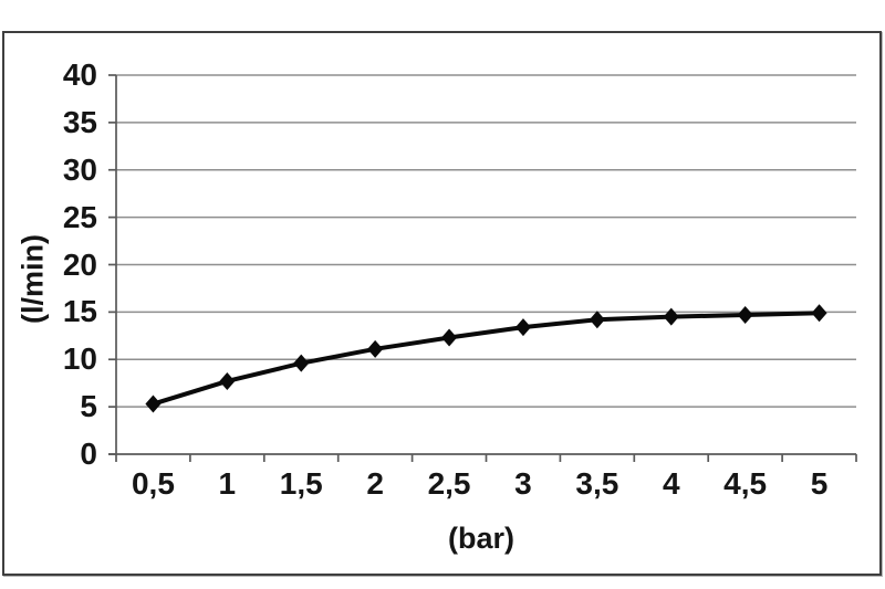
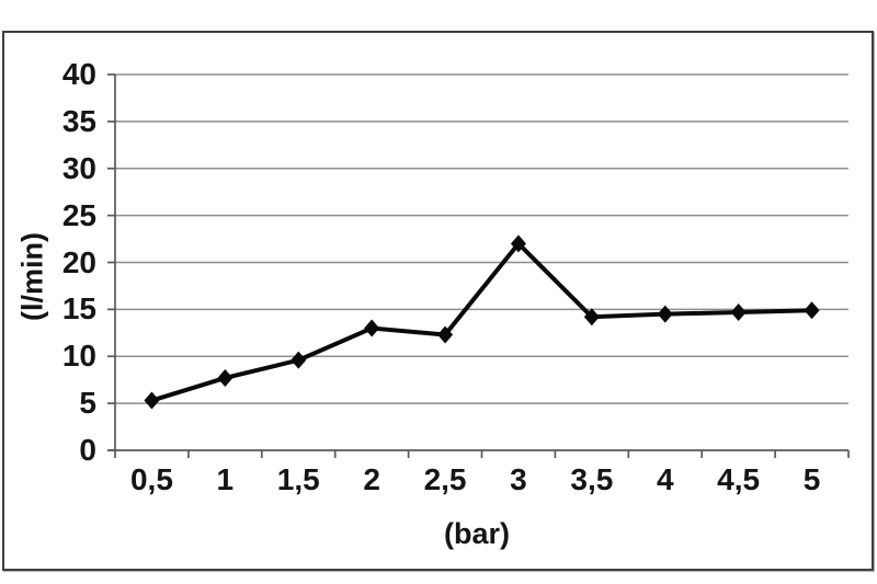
2: 11 -> 13
3: 13 -> 22
